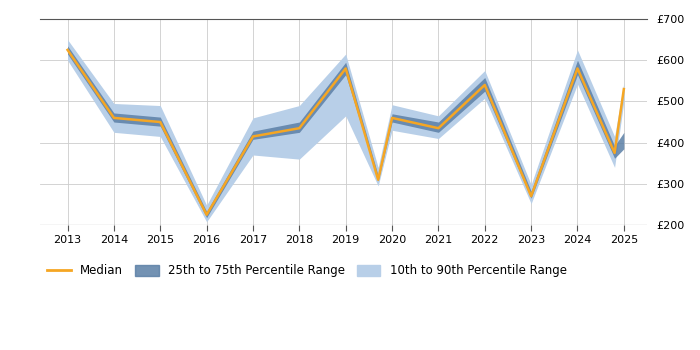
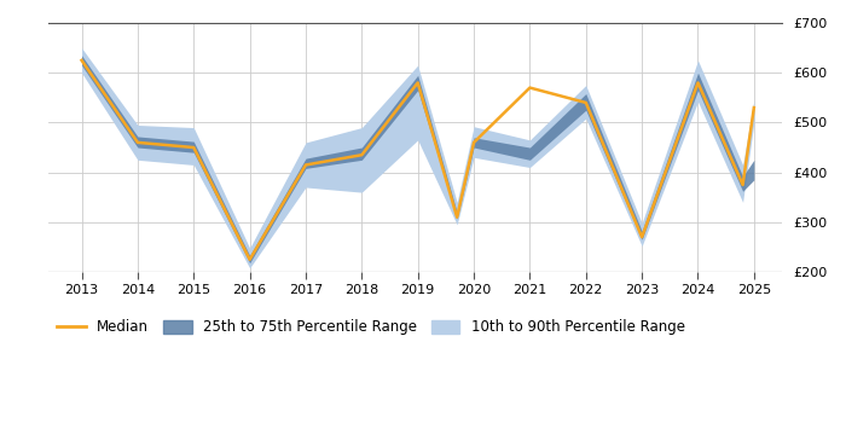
Median/2021: £435 -> £570
